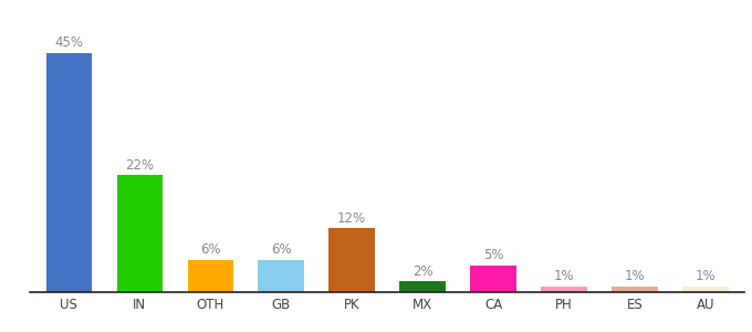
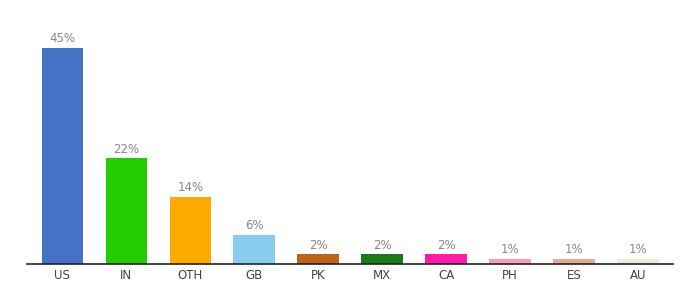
OTH: 6% -> 14%
PK: 12% -> 2%
CA: 5% -> 2%
